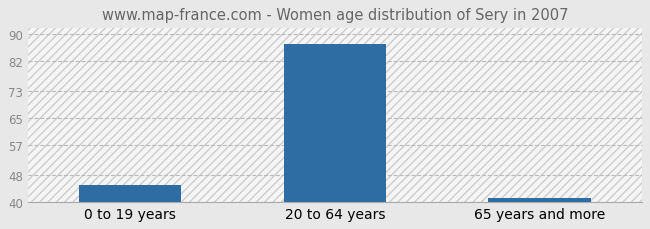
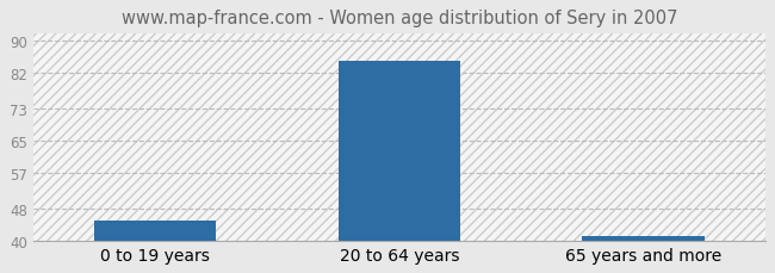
20 to 64 years: 87 -> 85
